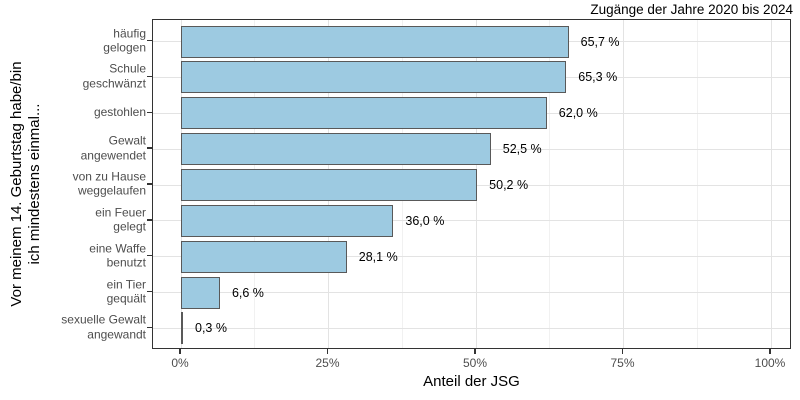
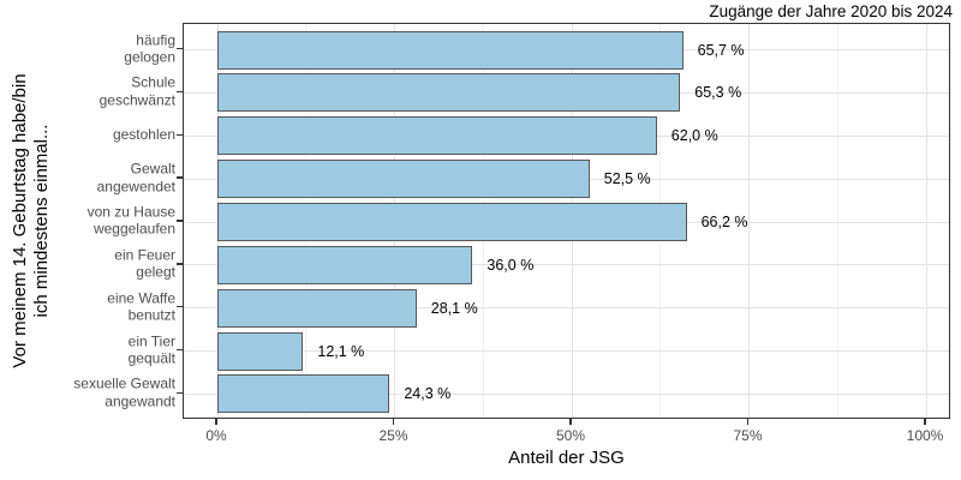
von zu Hause weggelaufen: 50,2 -> 66,2
ein Tier gequält: 6,6 -> 12,1
sexuelle Gewalt angewandt: 0,3 -> 24,3
